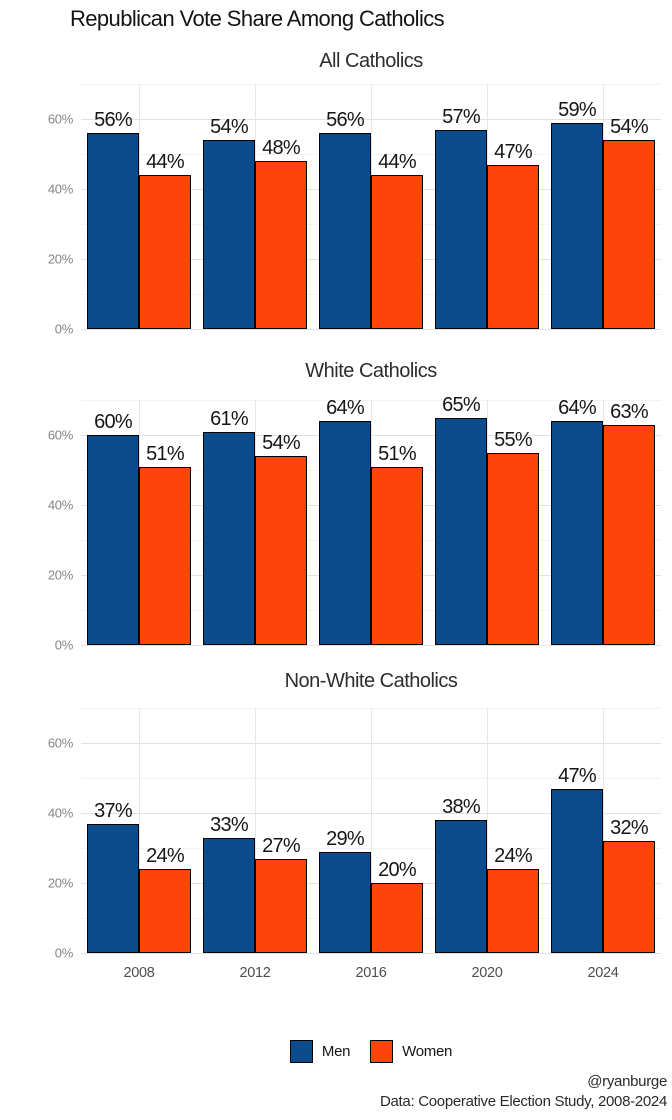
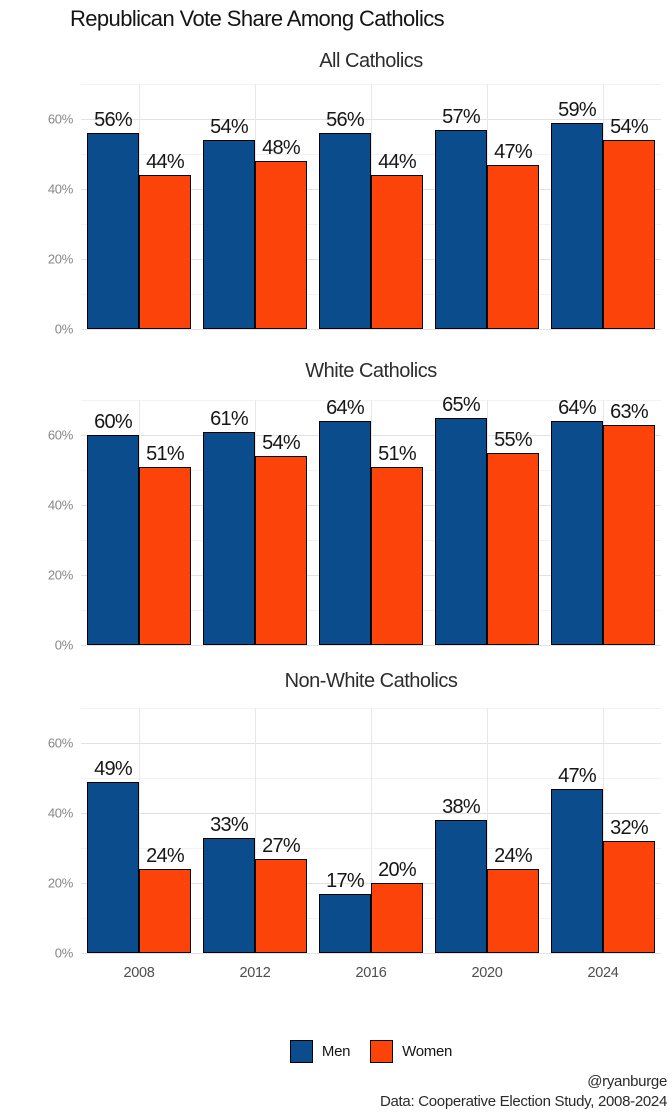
Non-White Catholics/Men/2008: 37% -> 49%
Non-White Catholics/Men/2016: 29% -> 17%
